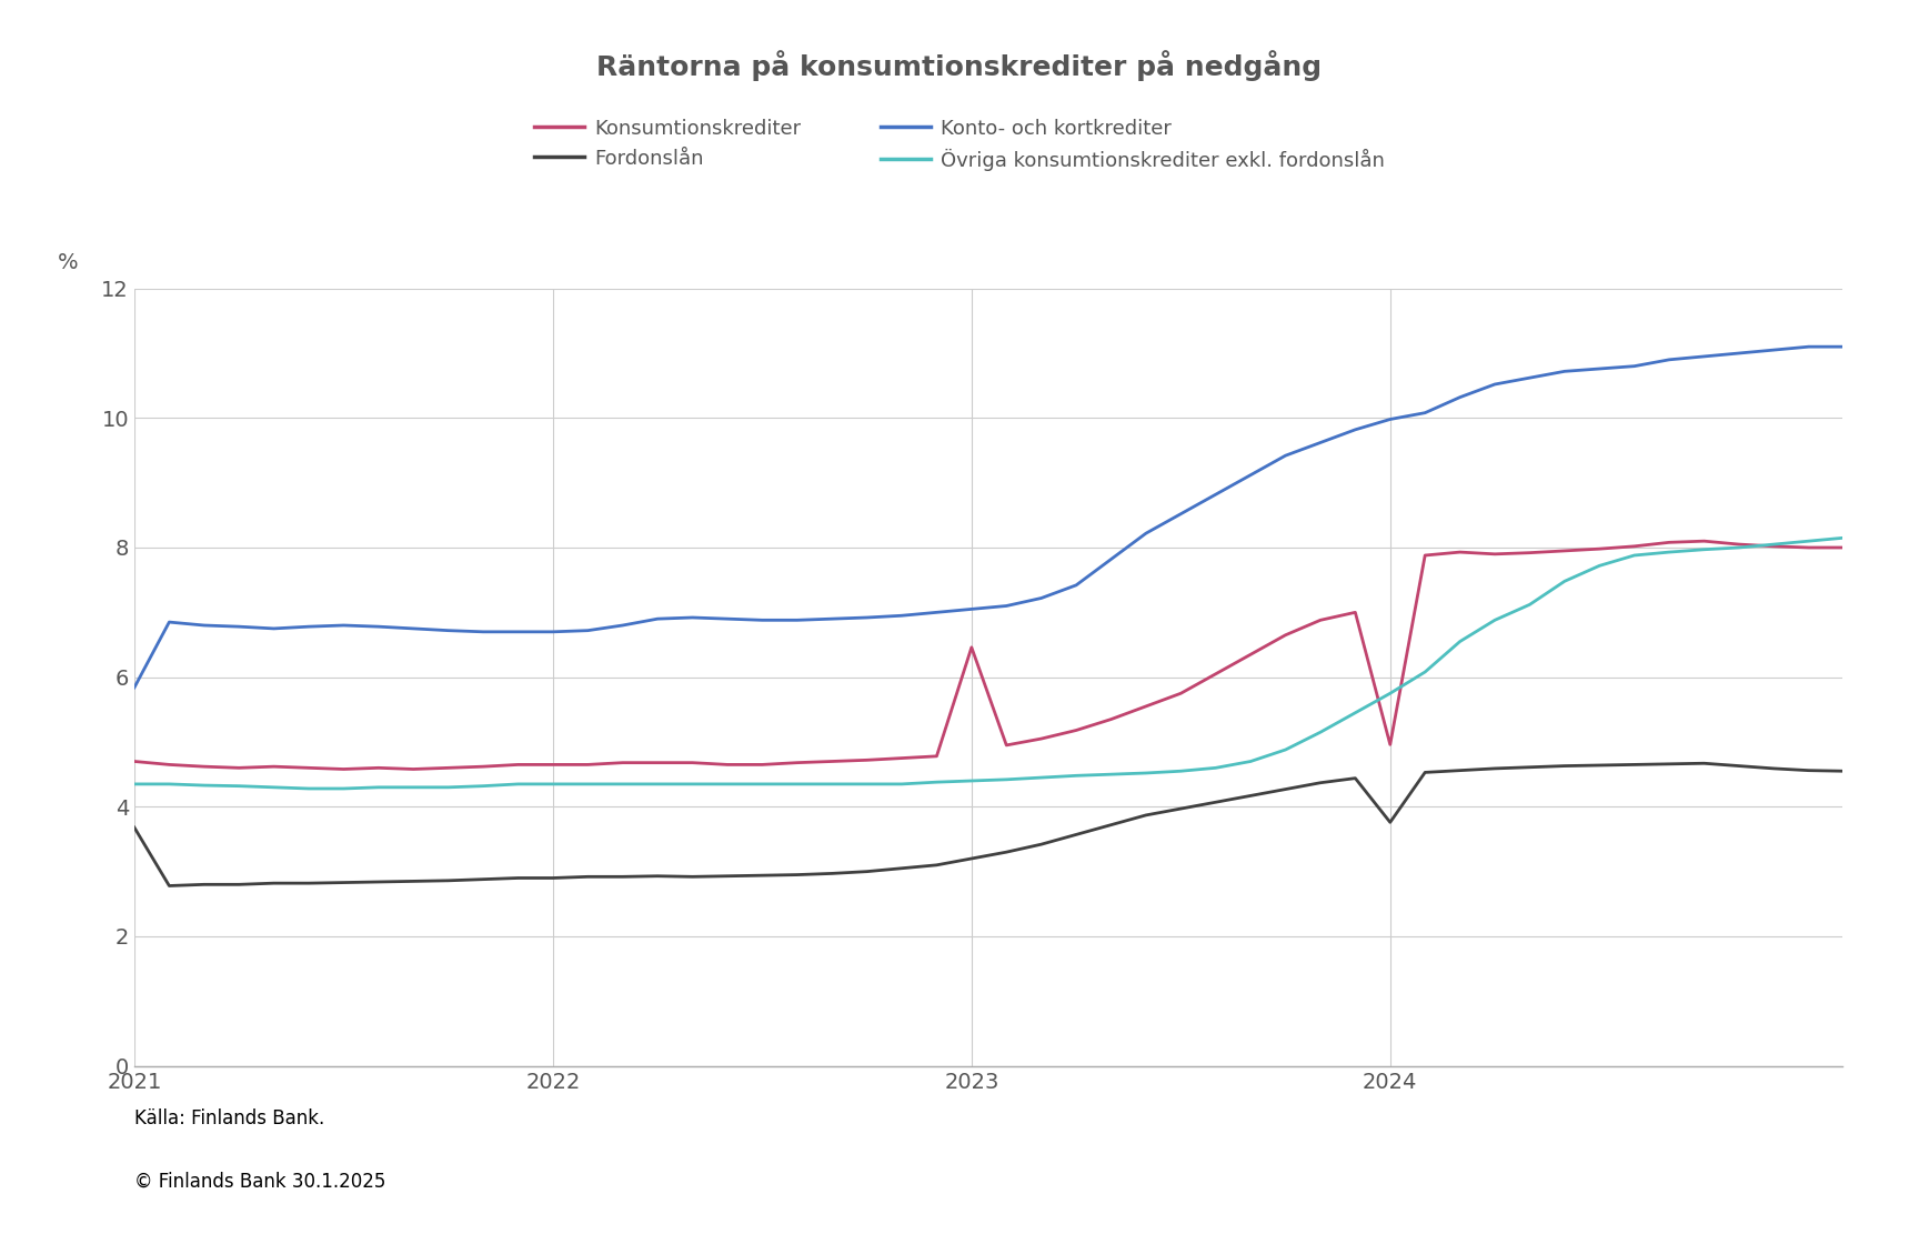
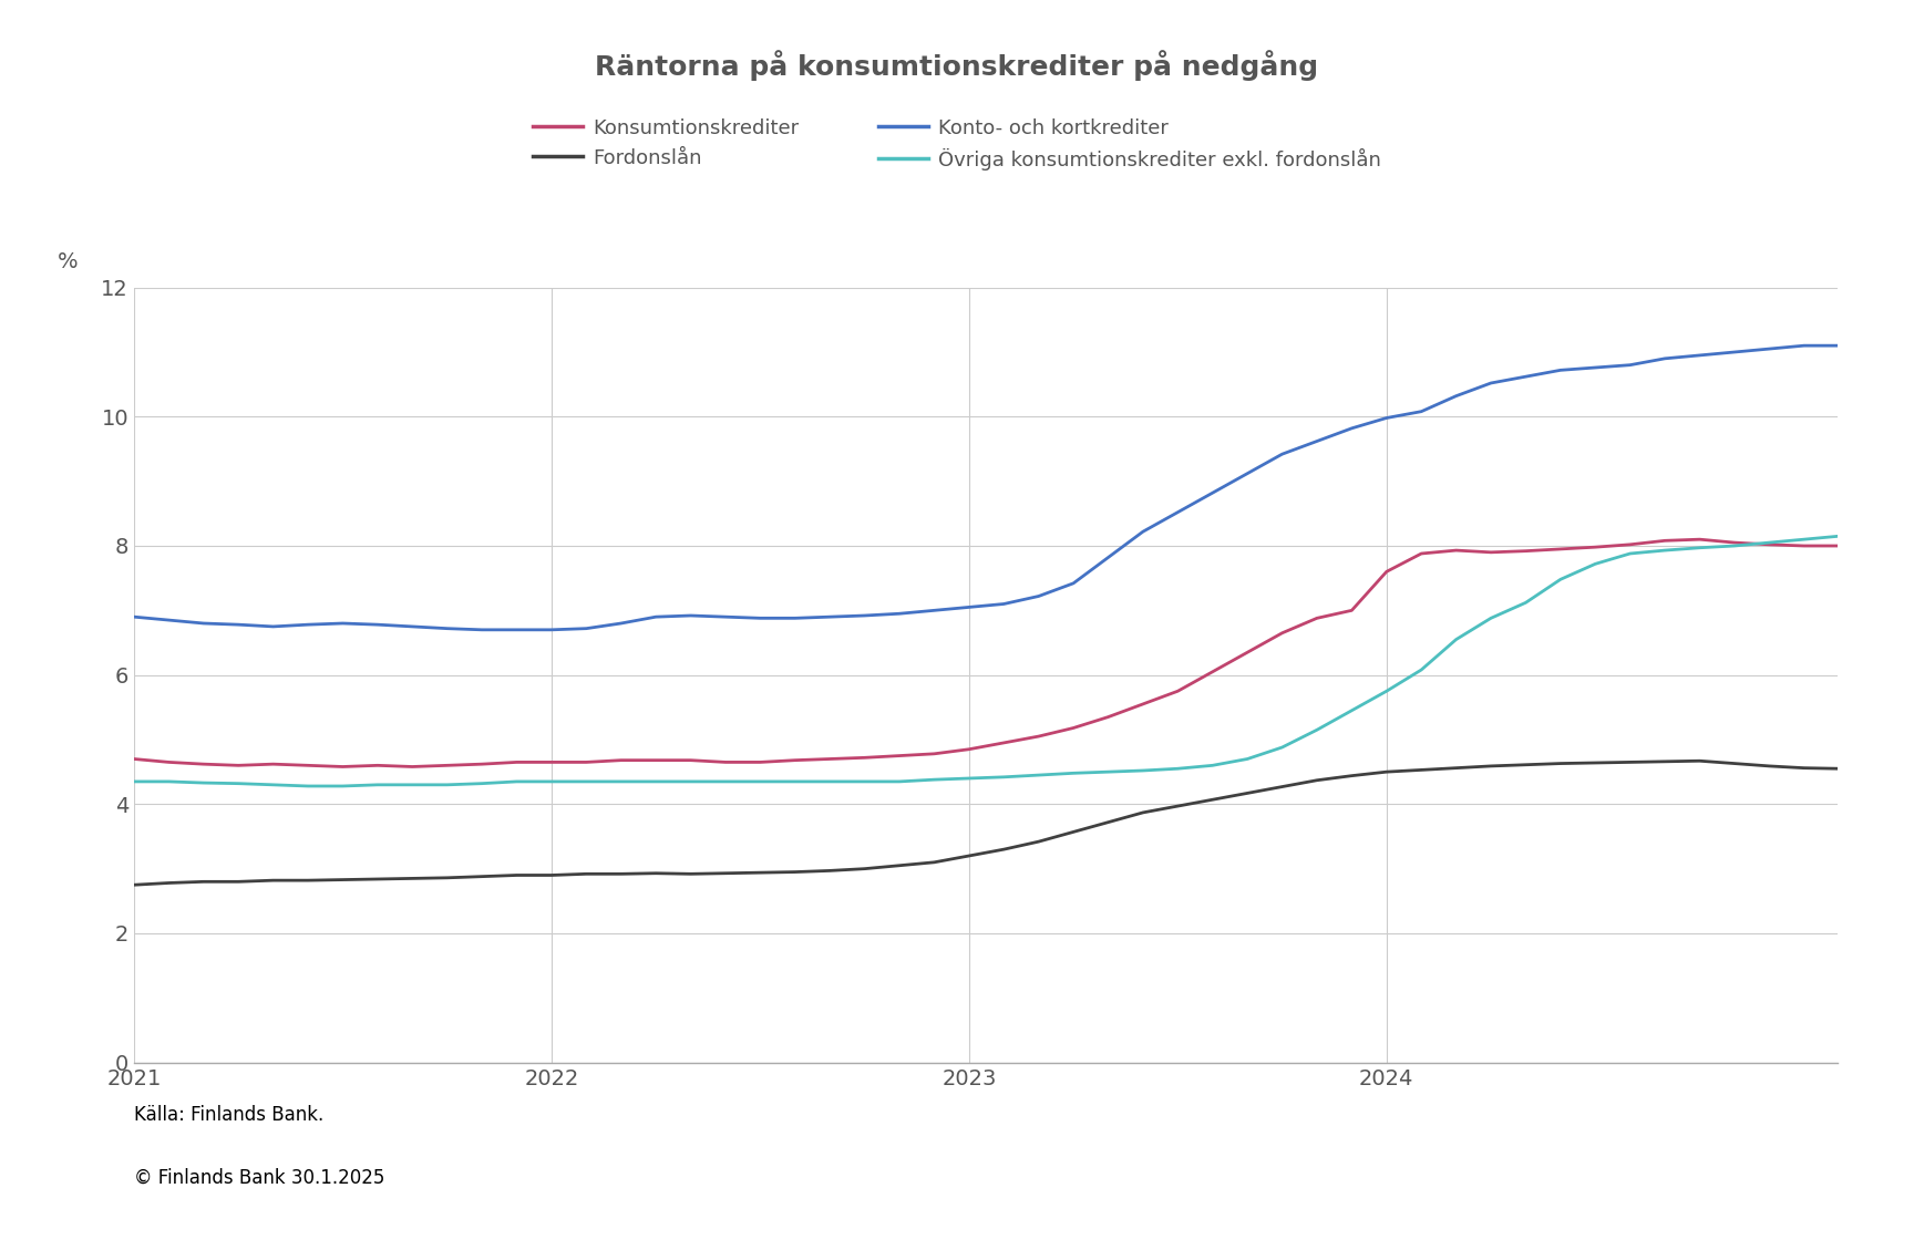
Fordonslån/2021: 3.68 -> 2.75
Konto- och kortkrediter/2021: 5.84 -> 6.90
Konsumtionskrediter/2023: 6.46 -> 4.85
Konsumtionskrediter/2024: 4.96 -> 7.60
Fordonslån/2024: 3.76 -> 4.50
